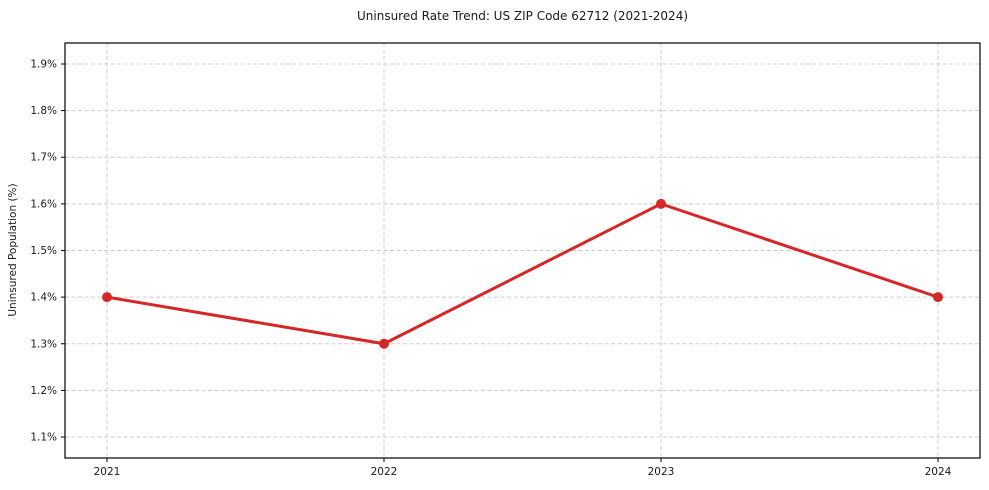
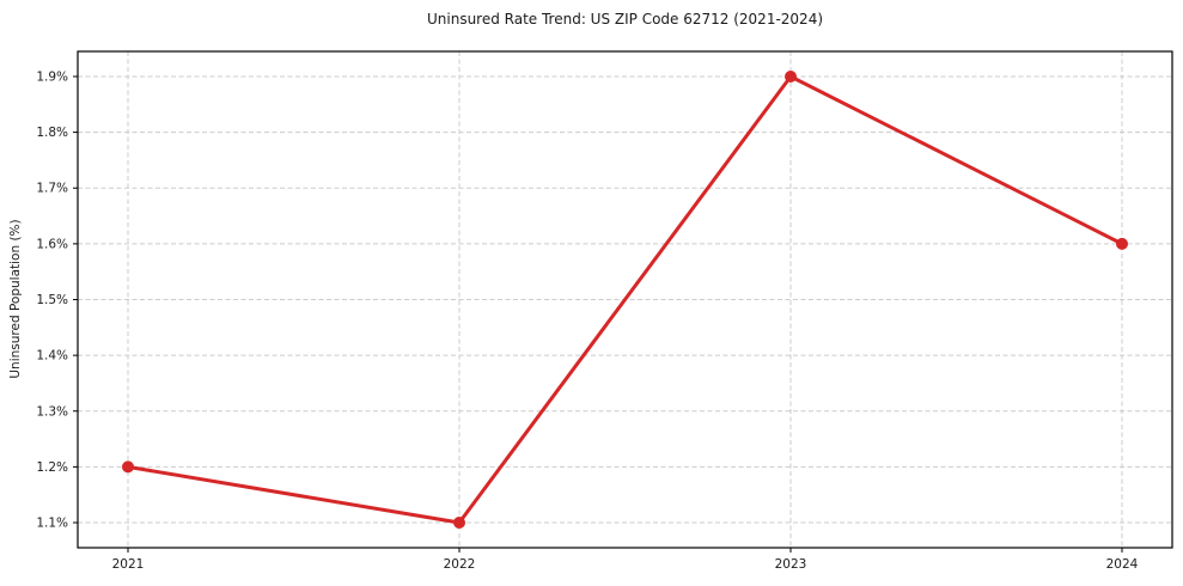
2021: 1.4% -> 1.2%
2022: 1.3% -> 1.1%
2023: 1.6% -> 1.9%
2024: 1.4% -> 1.6%
